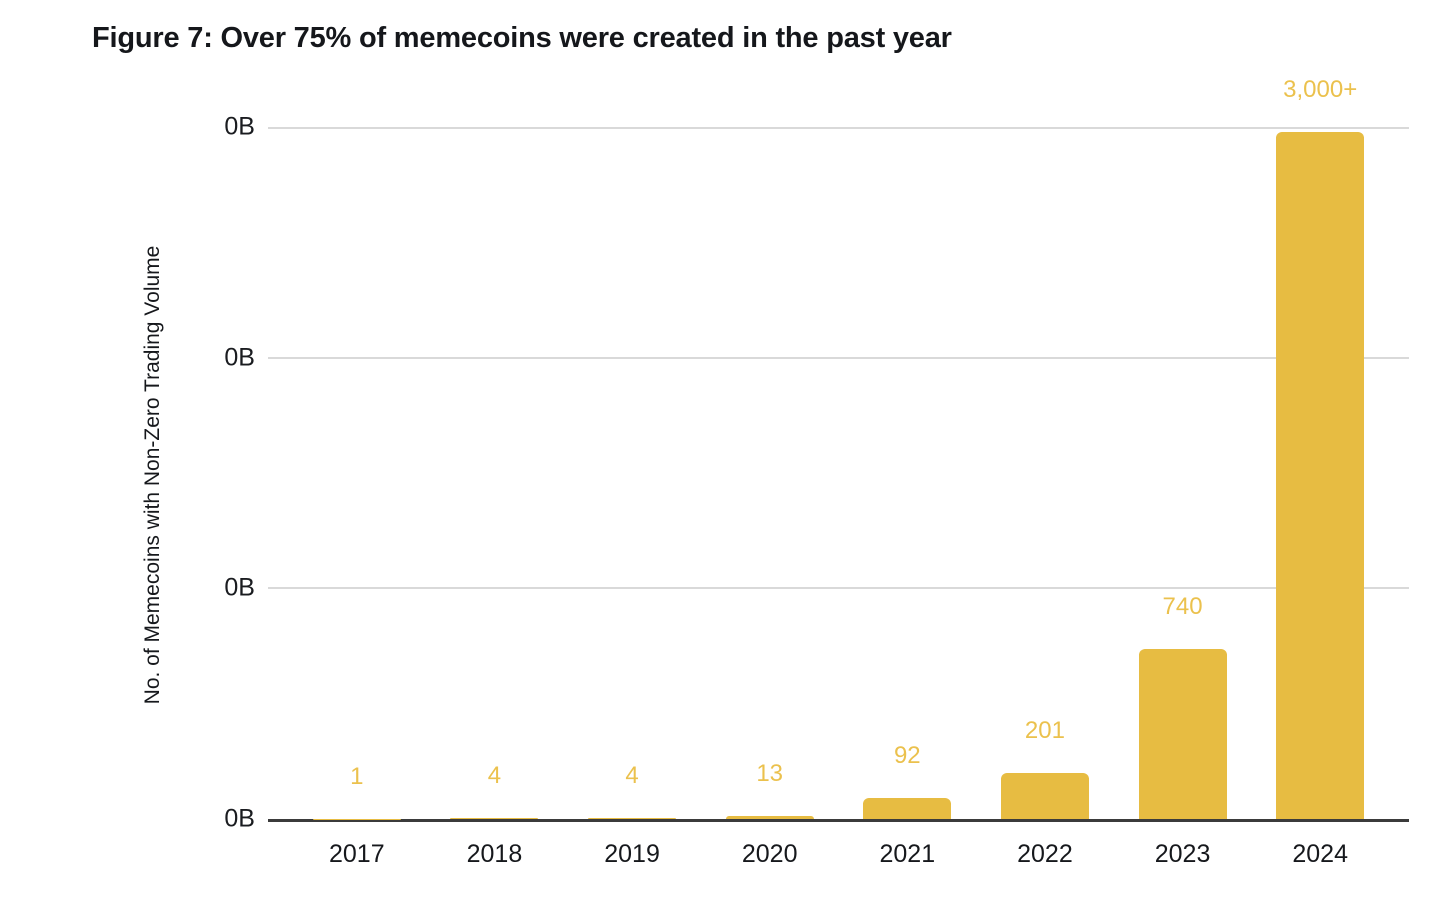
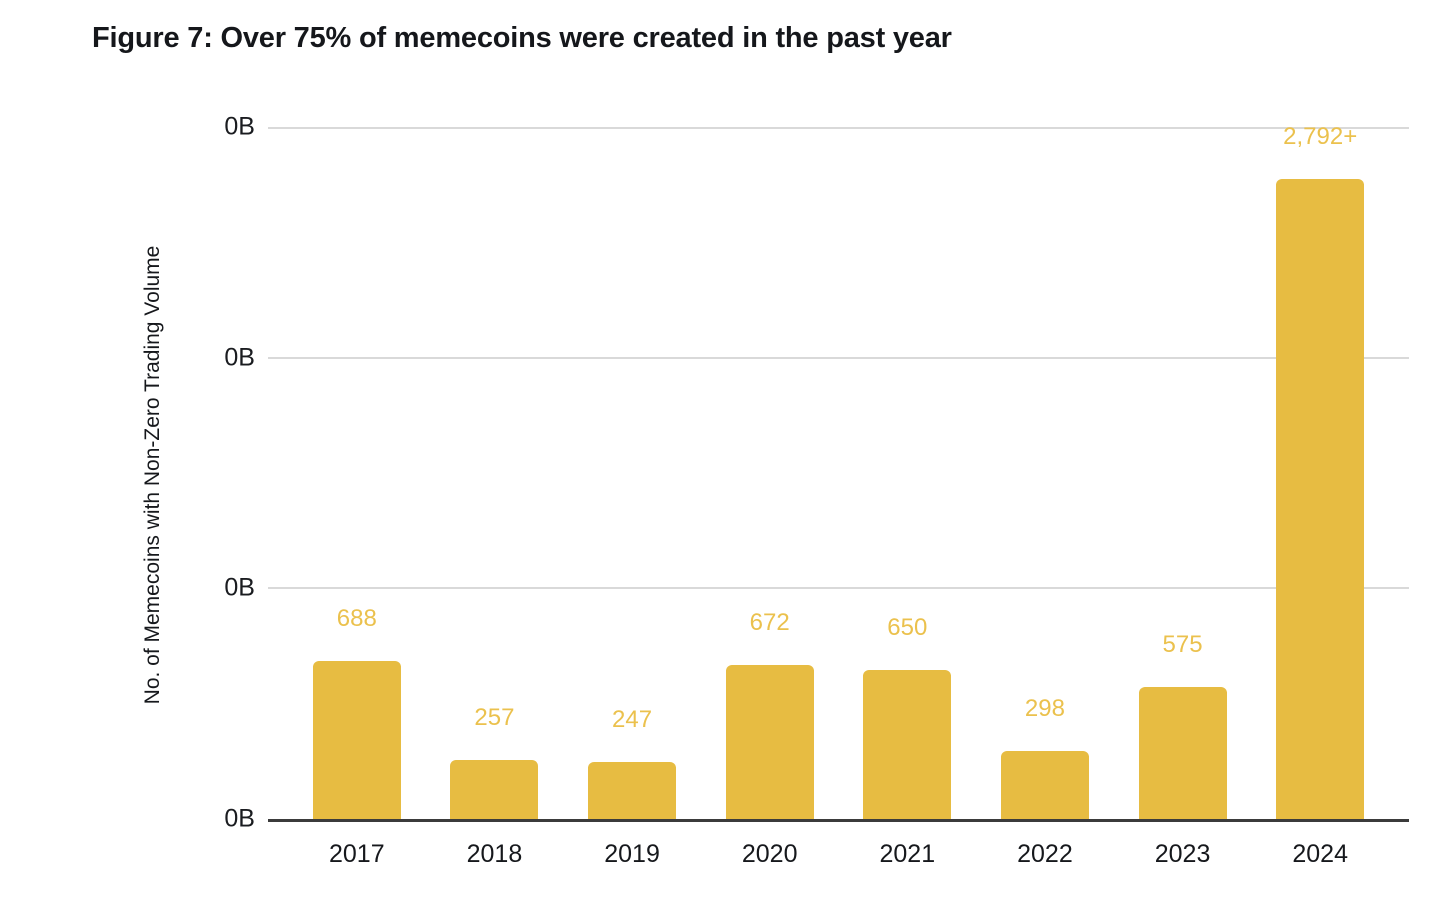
2017: 1 -> 688
2018: 4 -> 257
2019: 4 -> 247
2020: 13 -> 672
2021: 92 -> 650
2022: 201 -> 298
2023: 740 -> 575
2024: 3,000 -> 2,792
